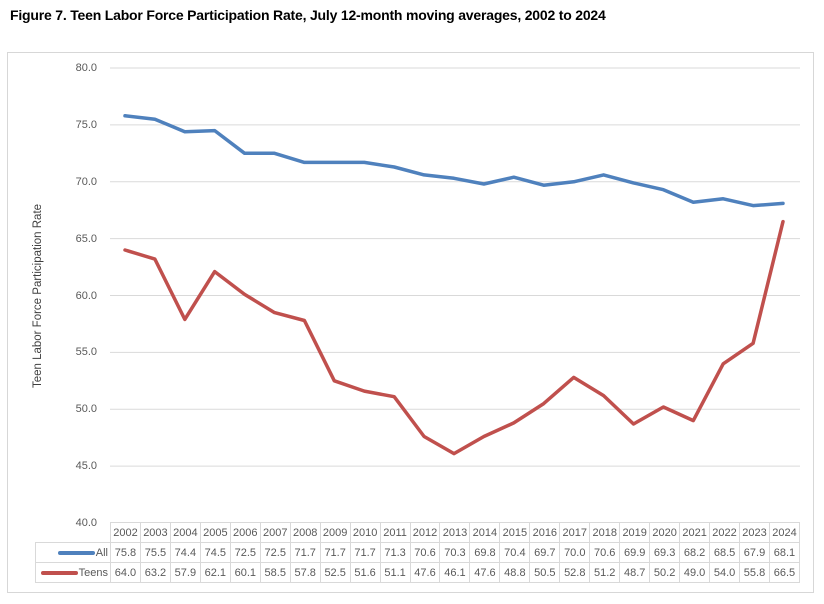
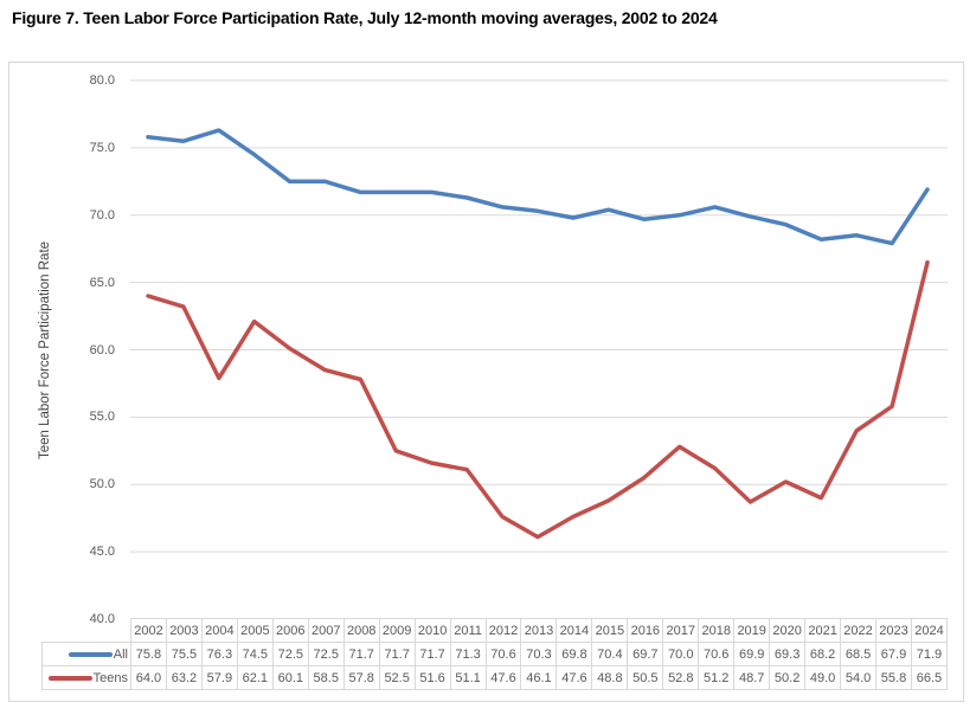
All/2004: 74.4 -> 76.3
All/2024: 68.1 -> 71.9
